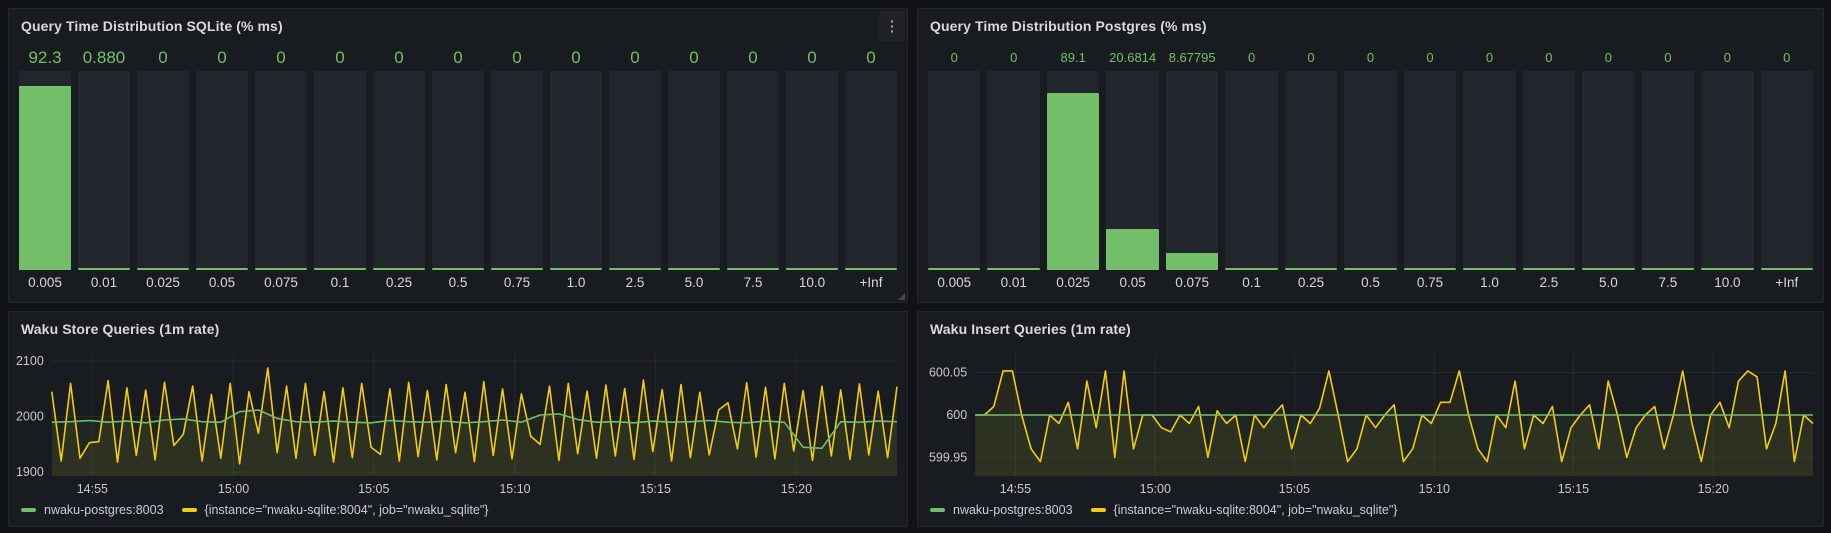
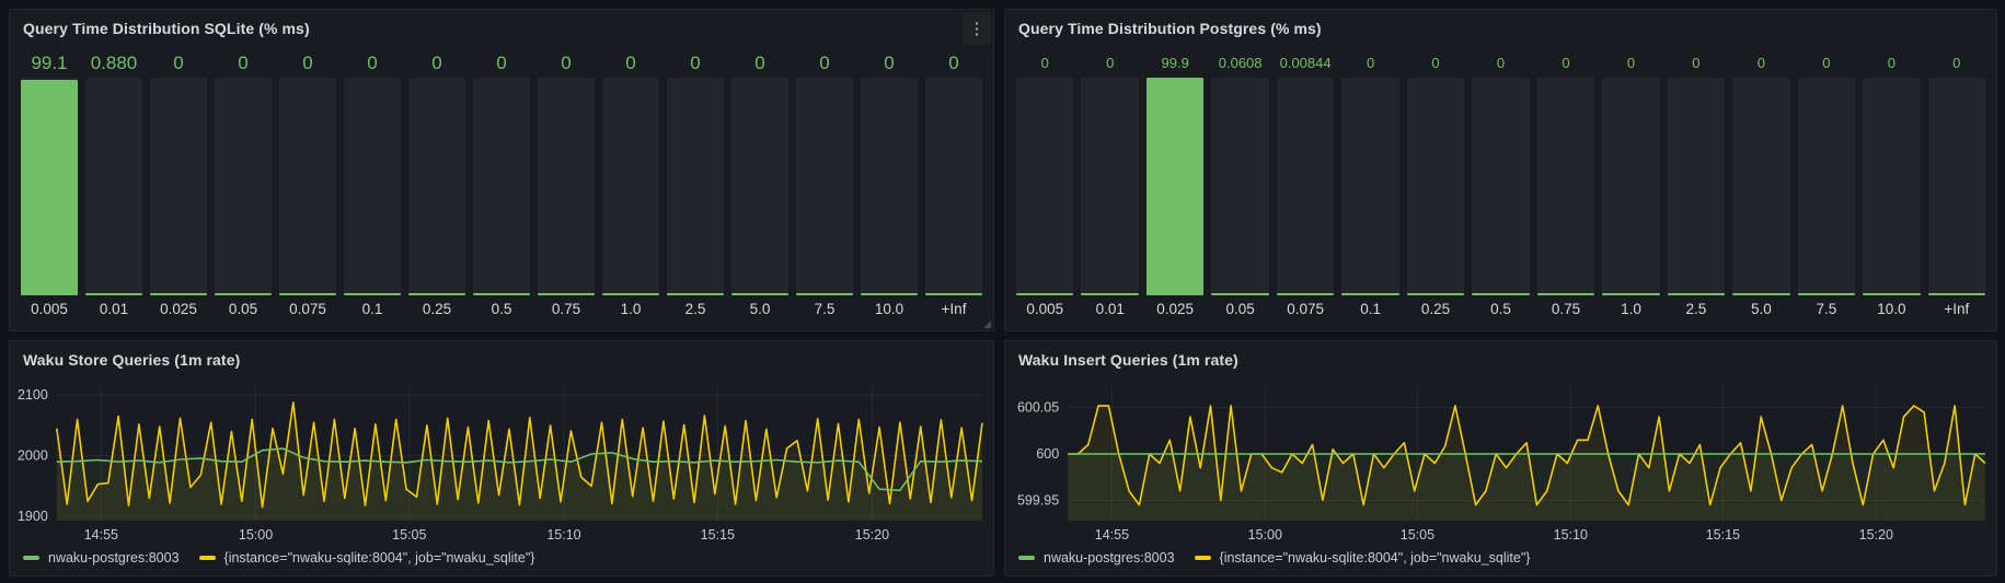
Query Time Distribution SQLite (% ms)/0.005: 92.3 -> 99.1
Query Time Distribution Postgres (% ms)/0.025: 89.1 -> 99.9
Query Time Distribution Postgres (% ms)/0.05: 20.6814 -> 0.0608
Query Time Distribution Postgres (% ms)/0.075: 8.67795 -> 0.00844
